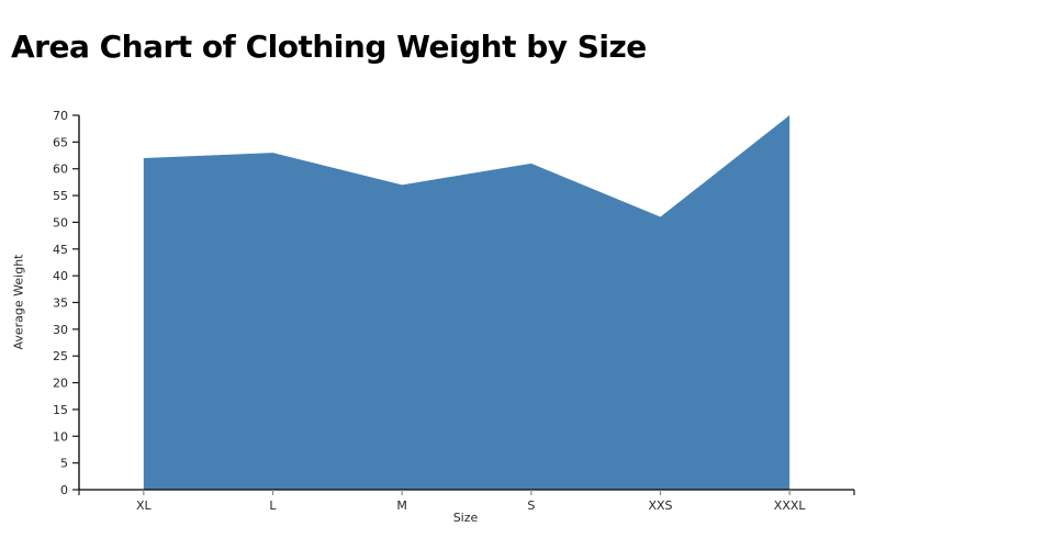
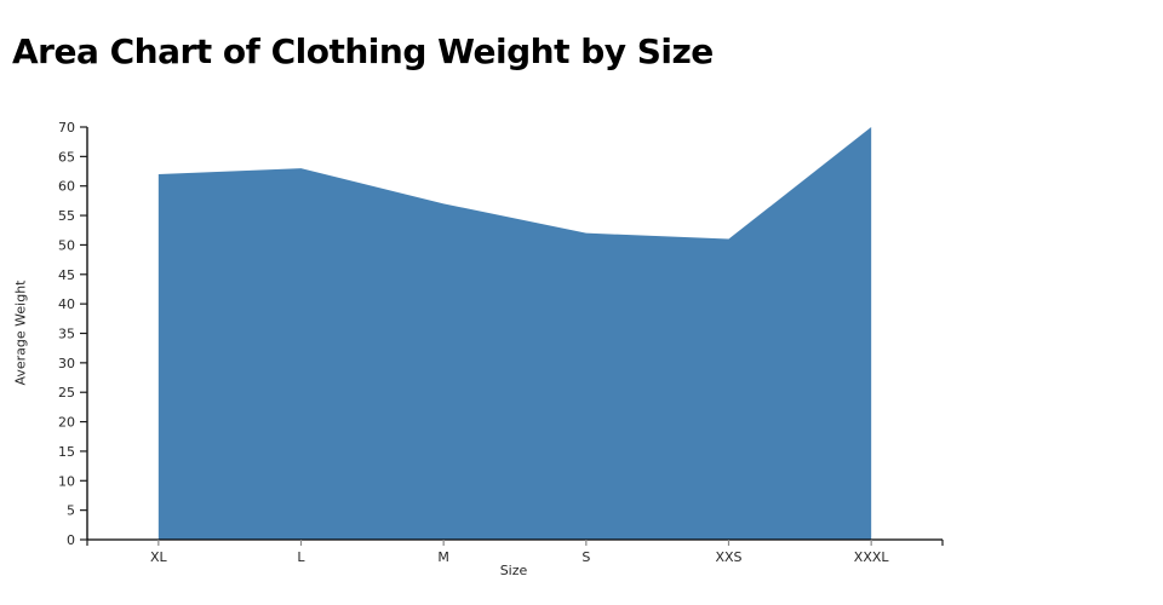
S: 61 -> 52
